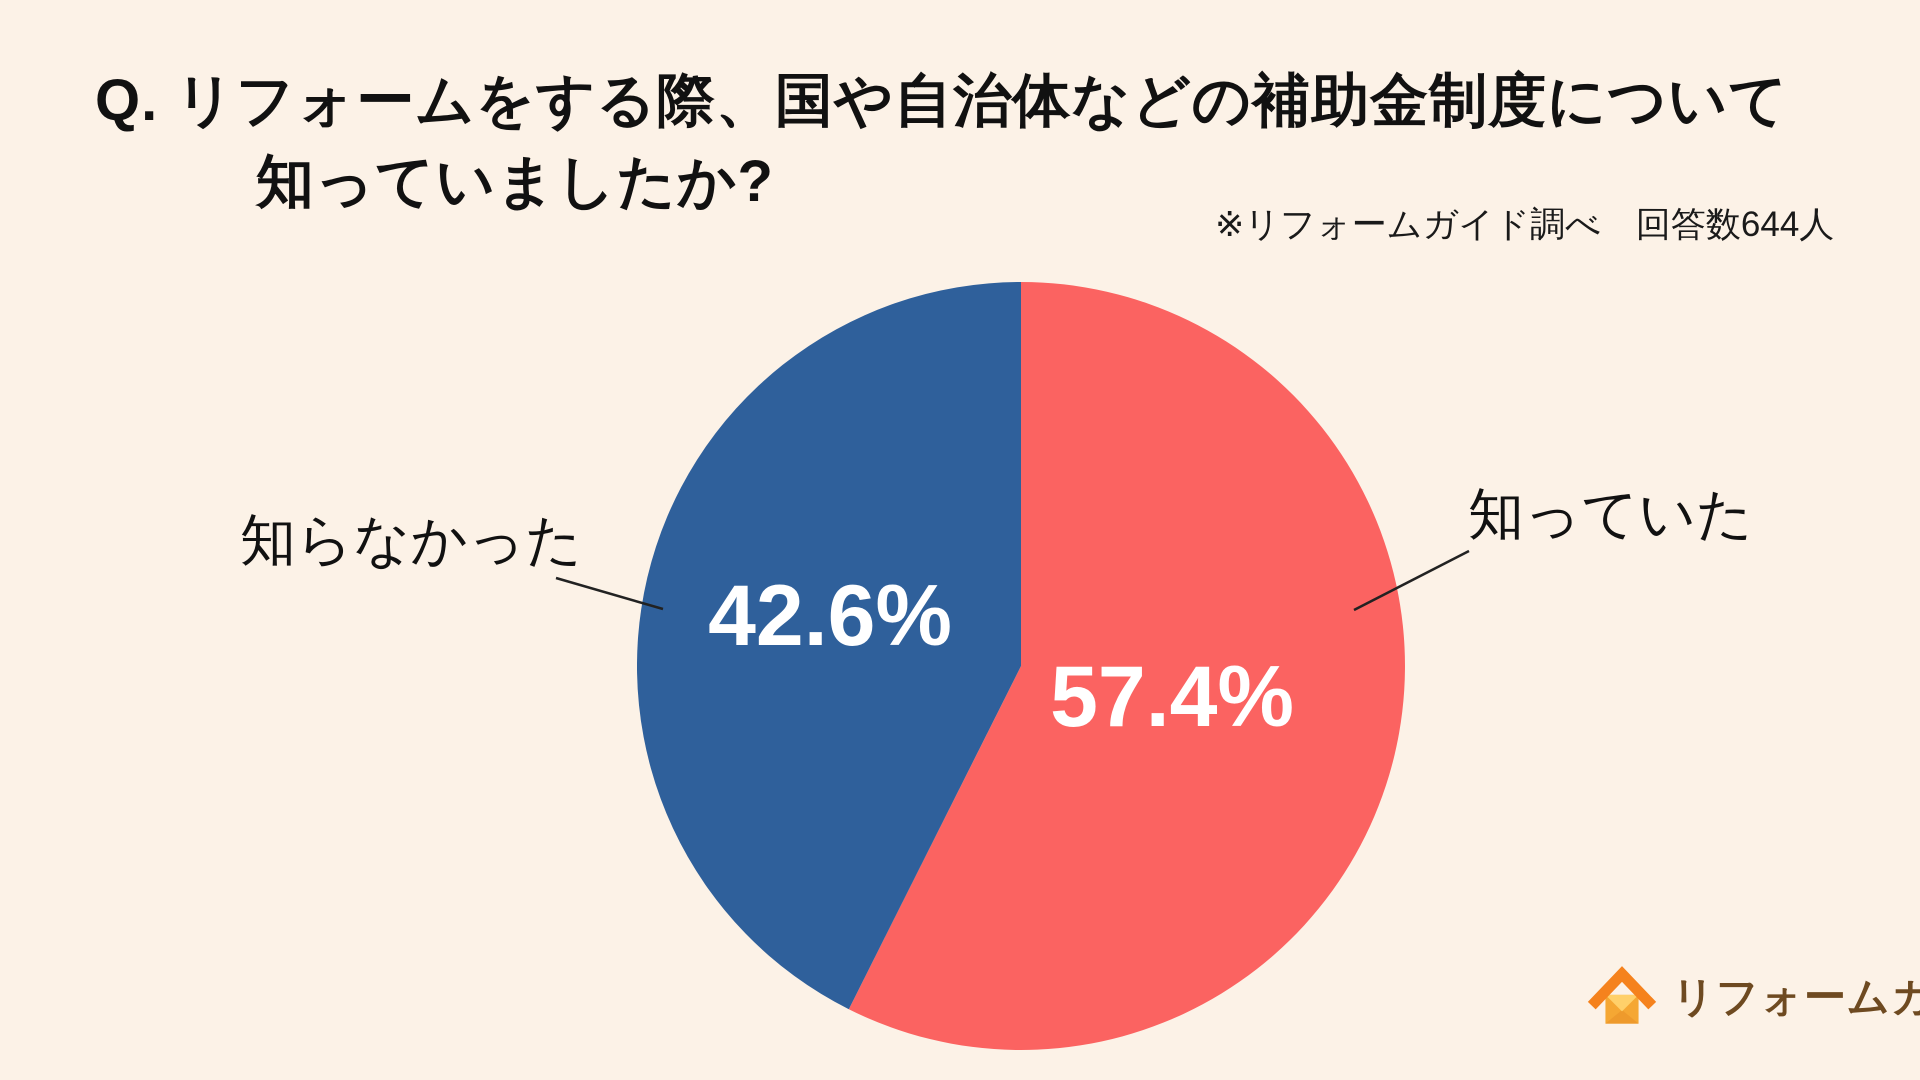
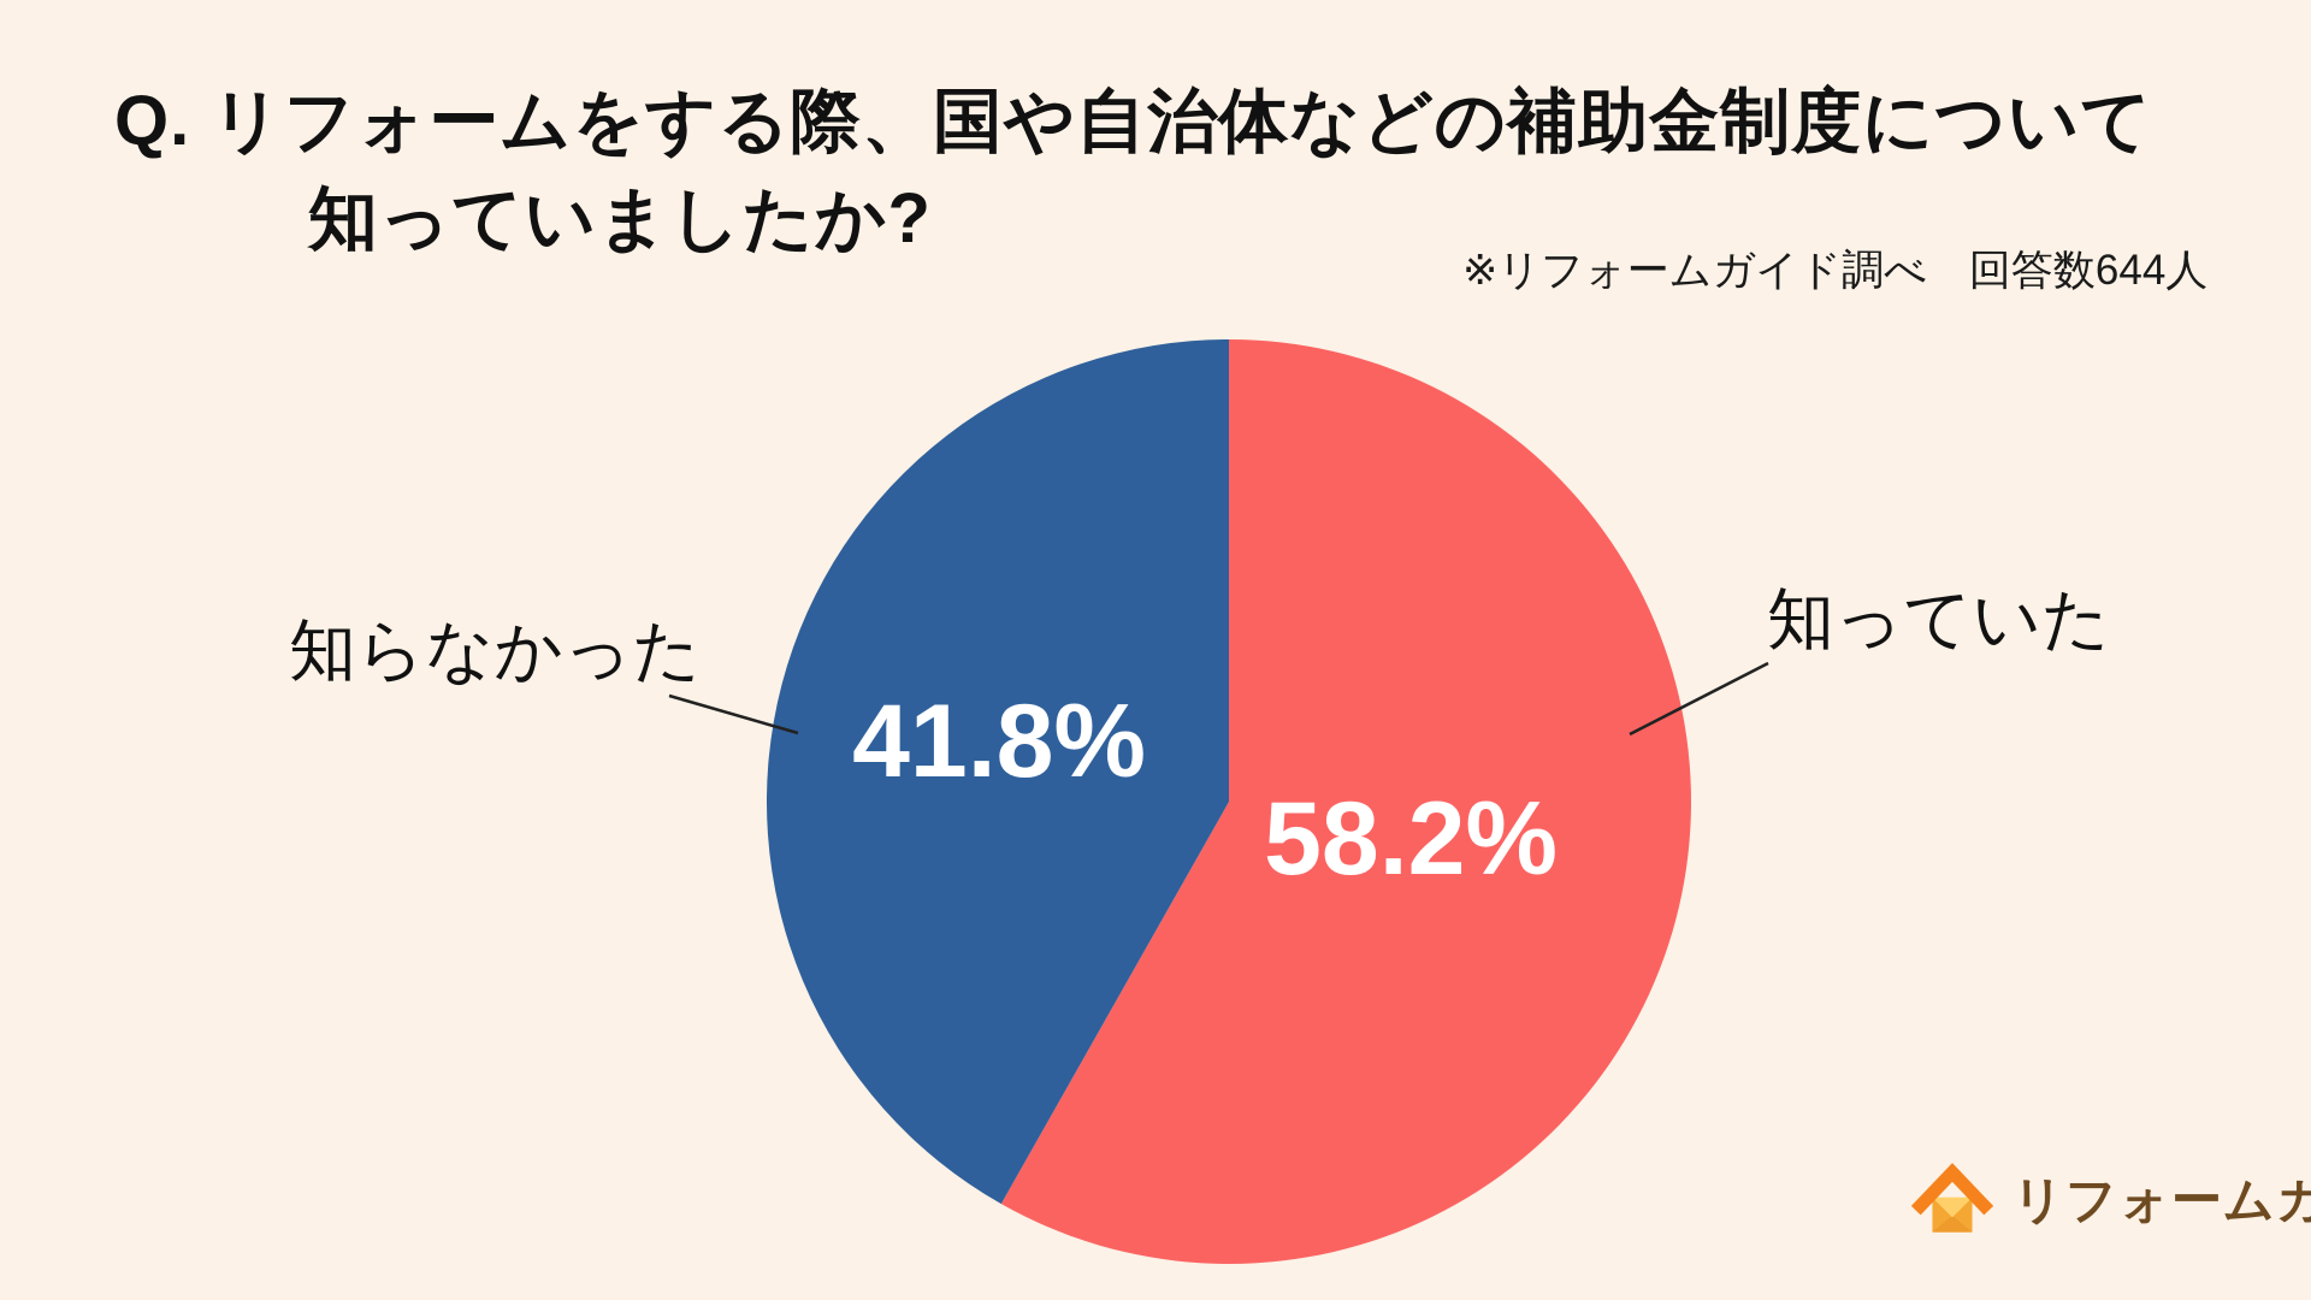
知っていた: 57.4% -> 58.2%
知らなかった: 42.6% -> 41.8%
